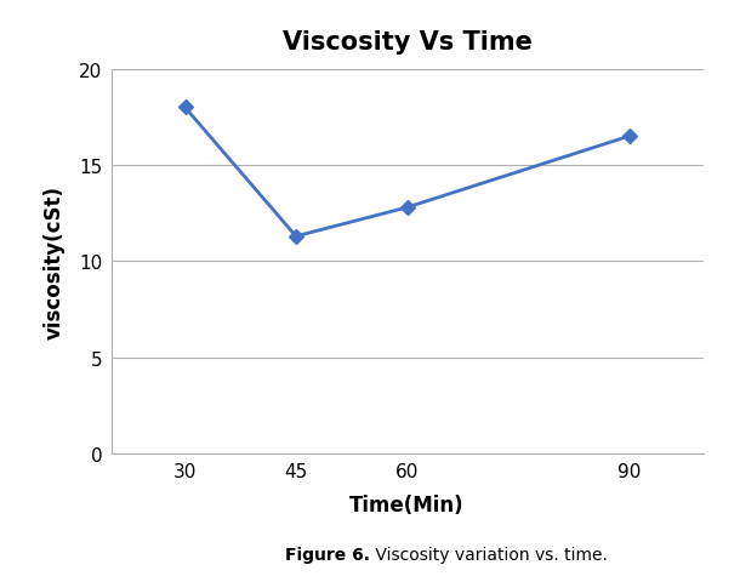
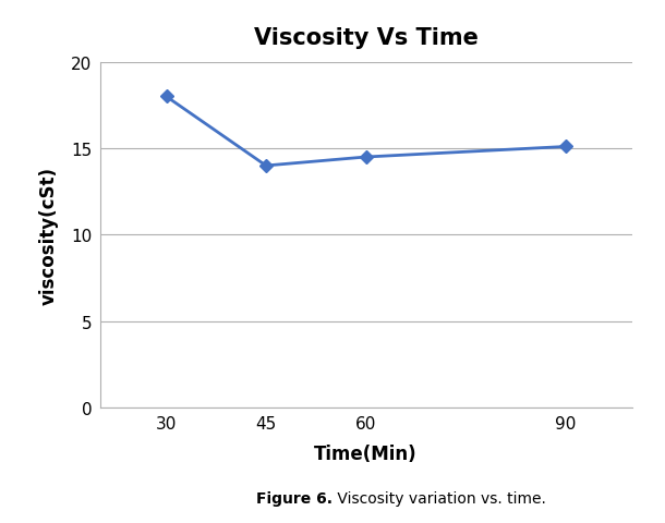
45: 11.3 -> 14.0
60: 12.8 -> 14.5
90: 16.5 -> 15.1
